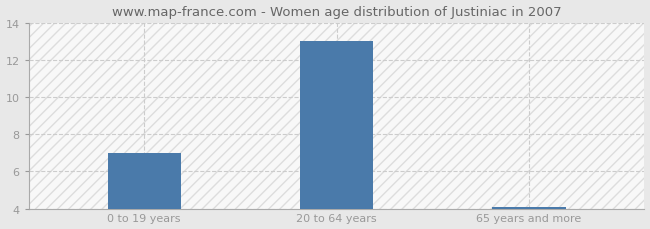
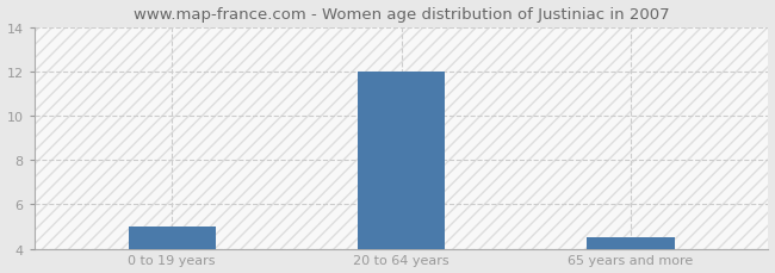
0 to 19 years: 7.0 -> 5.0
20 to 64 years: 13.0 -> 12.0
65 years and more: 4.1 -> 4.5
